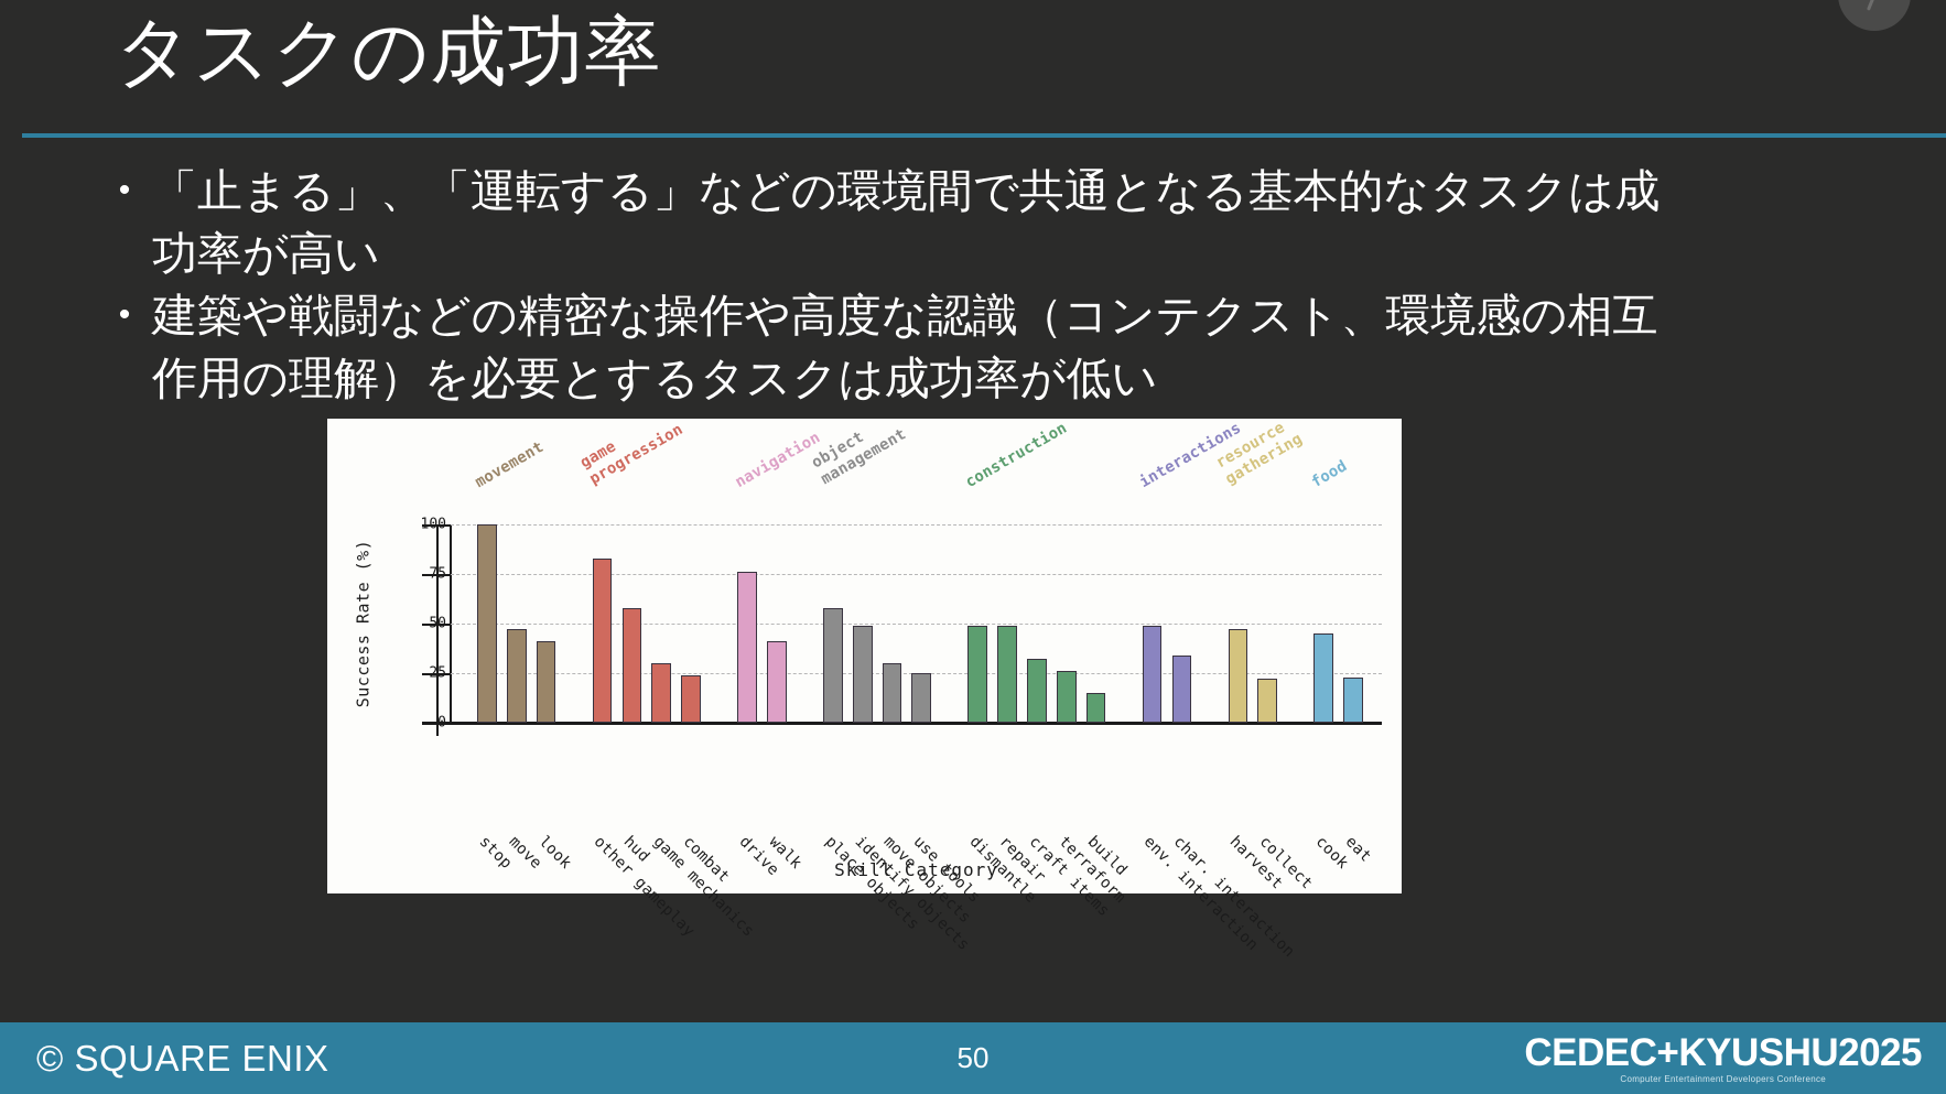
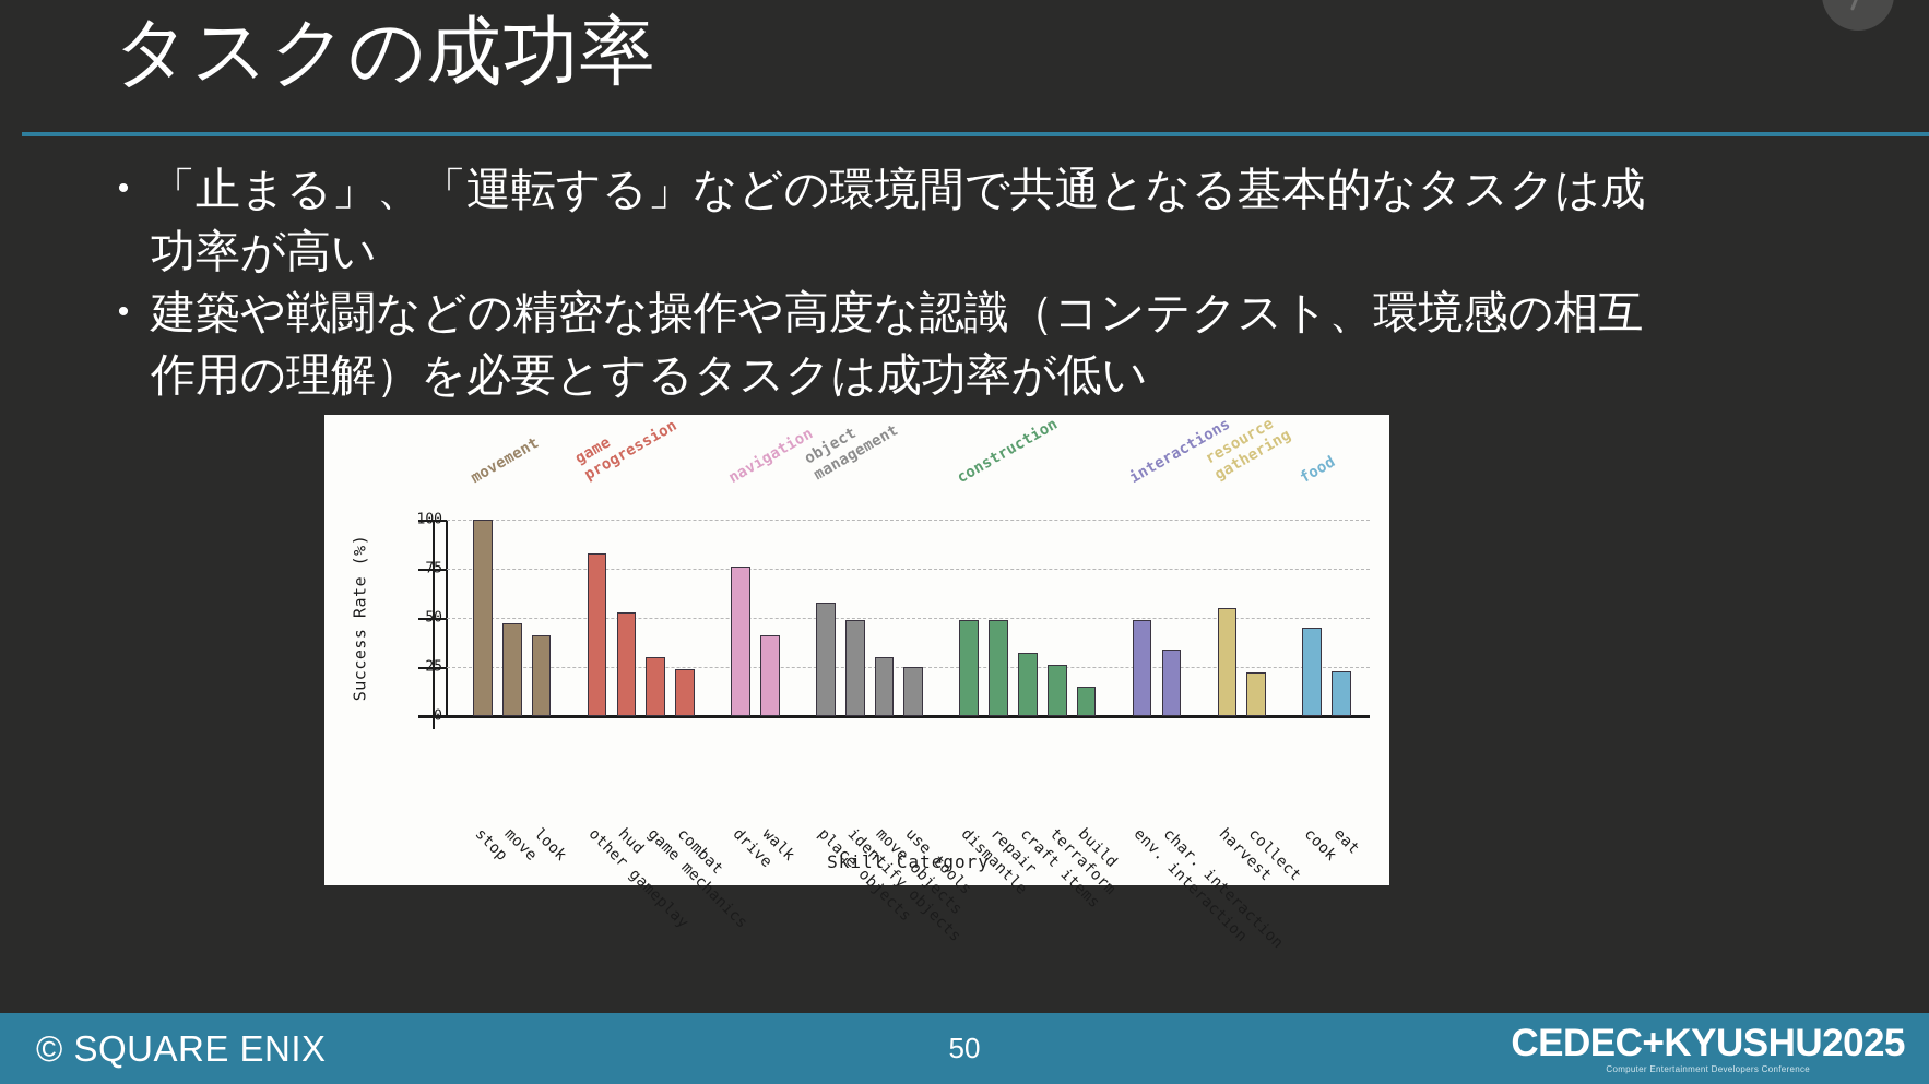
hud: 58 -> 53
harvest: 47 -> 55
